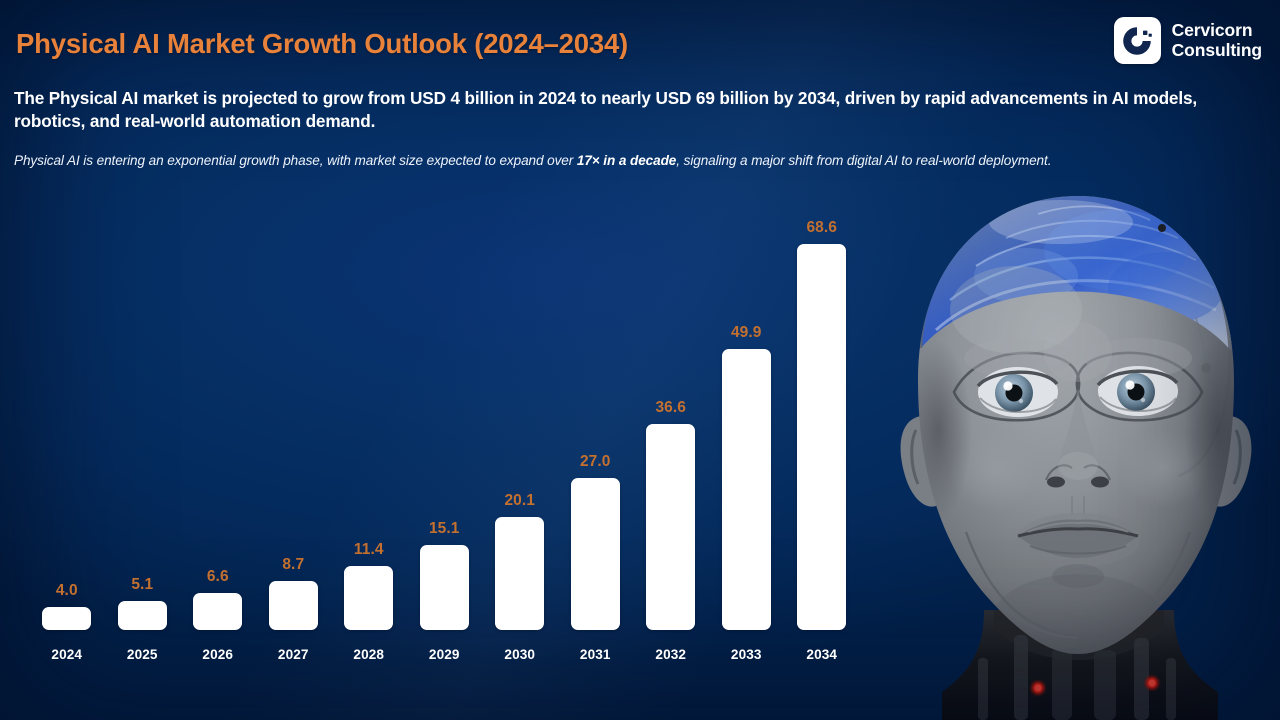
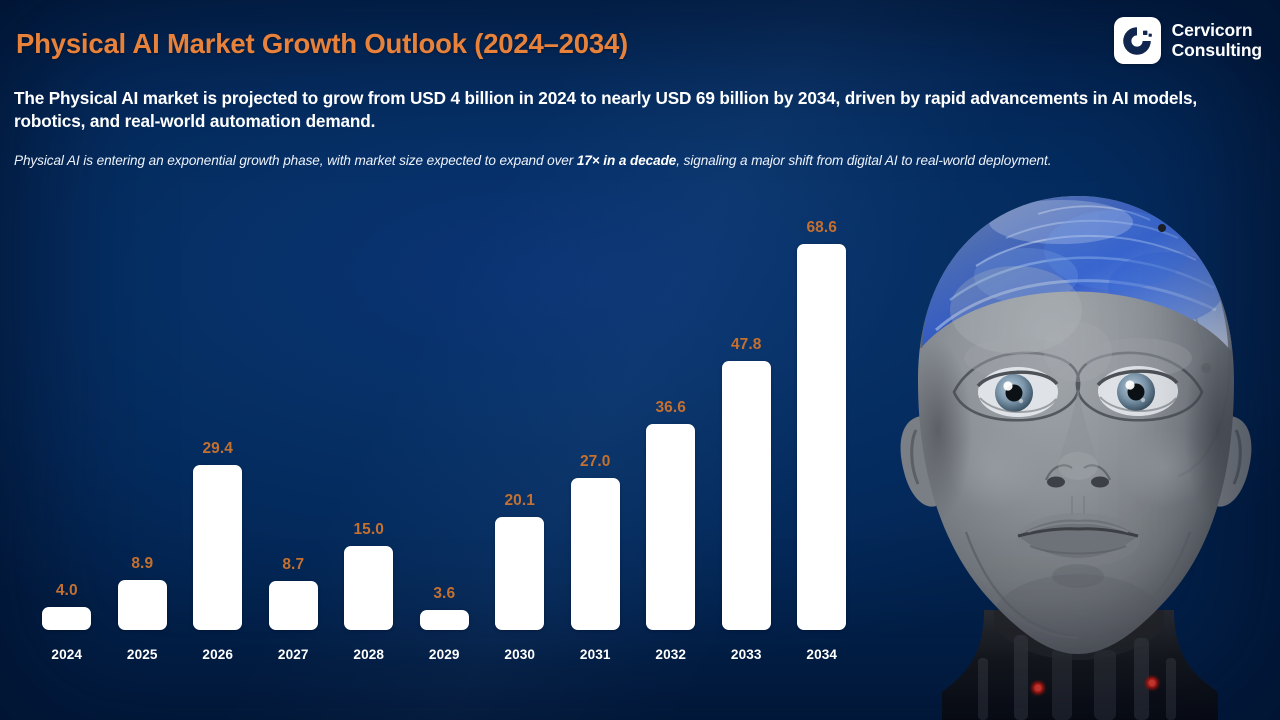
2025: 5.1 -> 8.9
2026: 6.6 -> 29.4
2028: 11.4 -> 15.0
2029: 15.1 -> 3.6
2033: 49.9 -> 47.8
